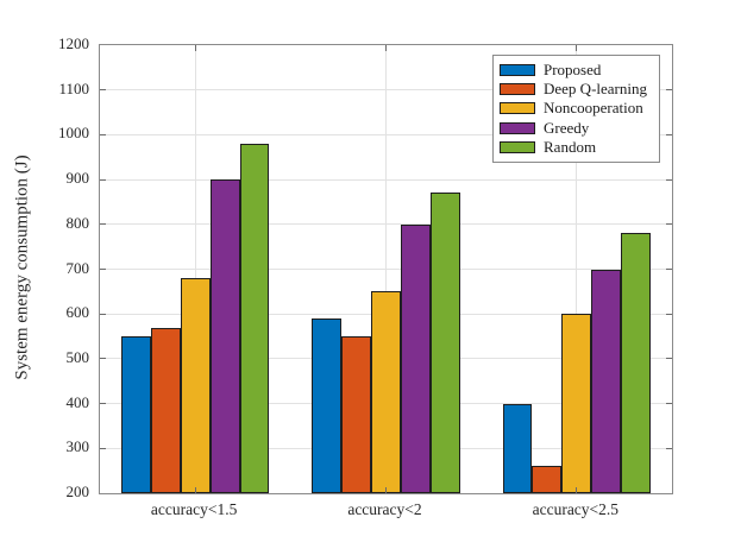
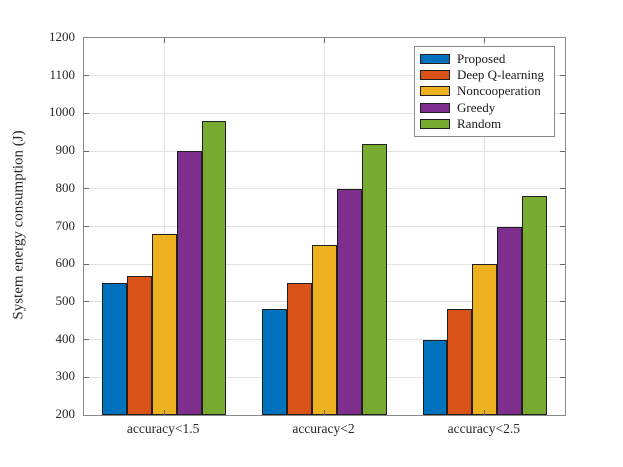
Proposed/accuracy<2: 590 -> 480
Random/accuracy<2: 870 -> 920
Deep Q-learning/accuracy<2.5: 260 -> 480
